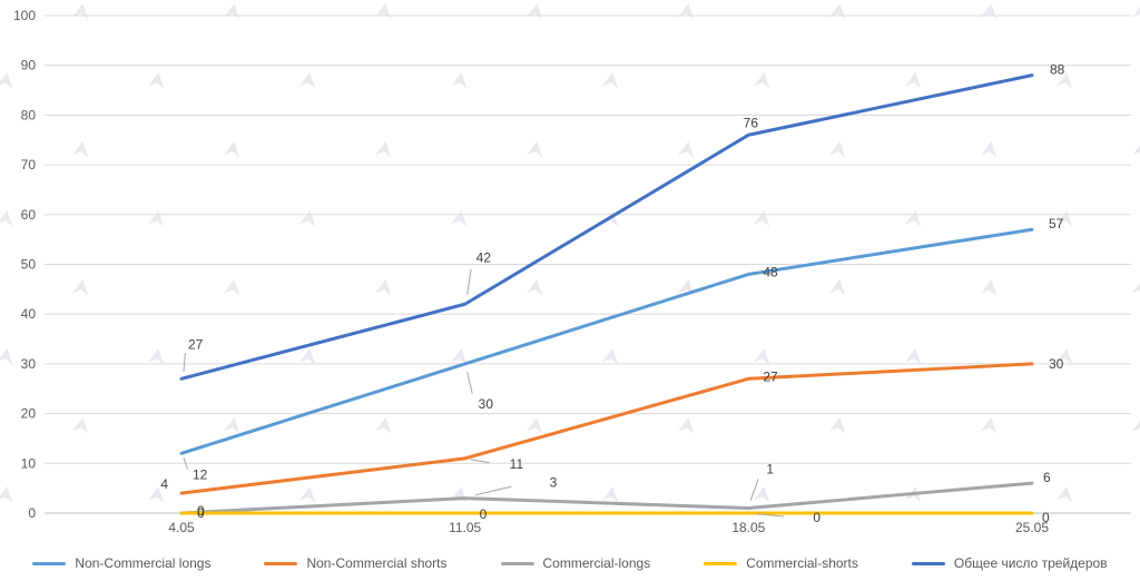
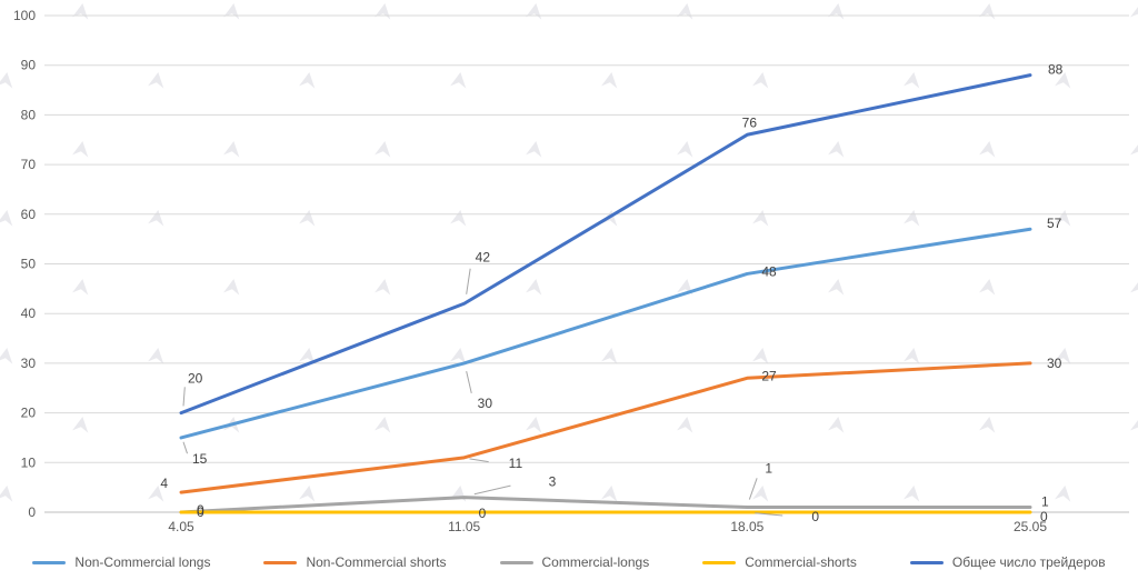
Non-Commercial longs/4.05: 12 -> 15
Общее число трейдеров/4.05: 27 -> 20
Commercial-longs/25.05: 6 -> 1
